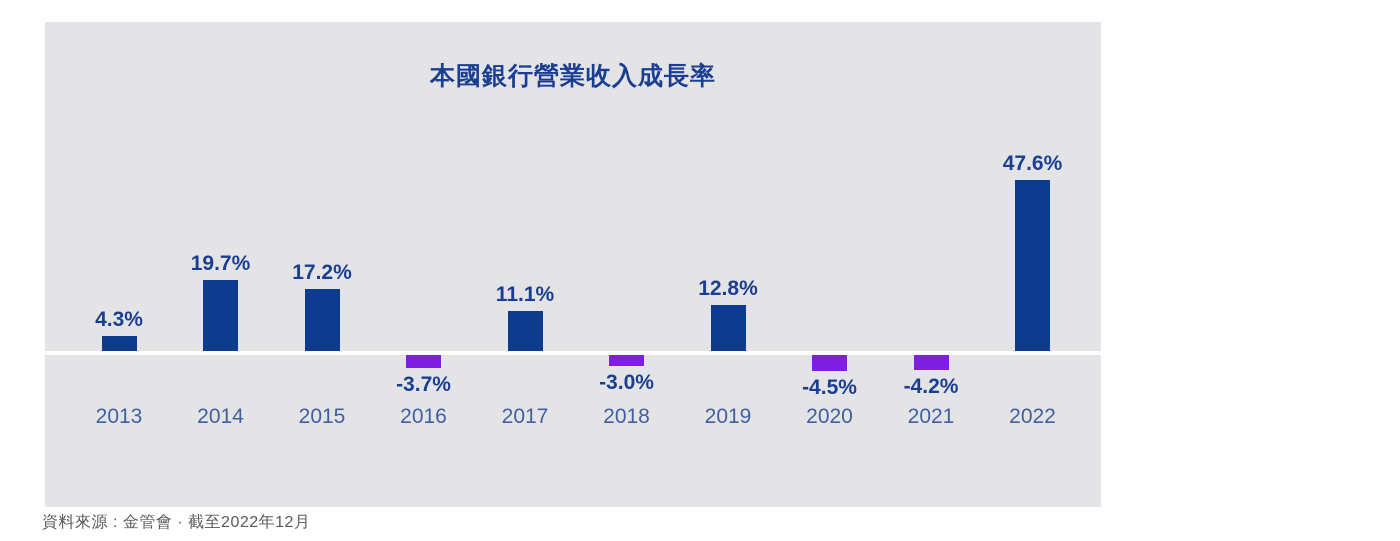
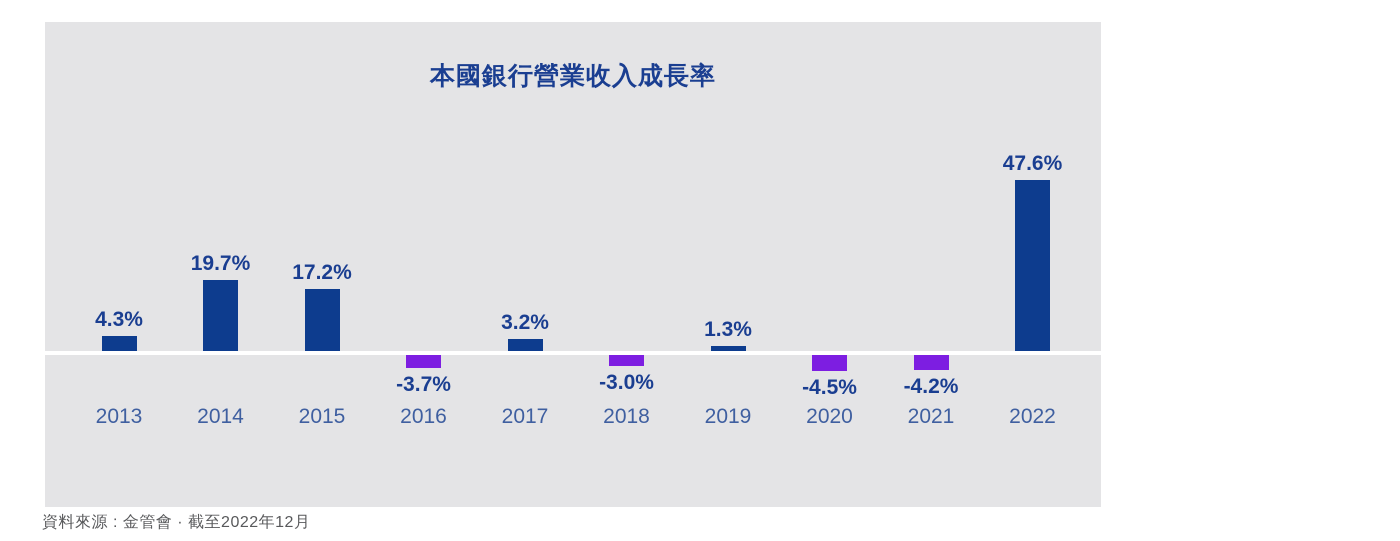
2017: 11.1% -> 3.2%
2019: 12.8% -> 1.3%
